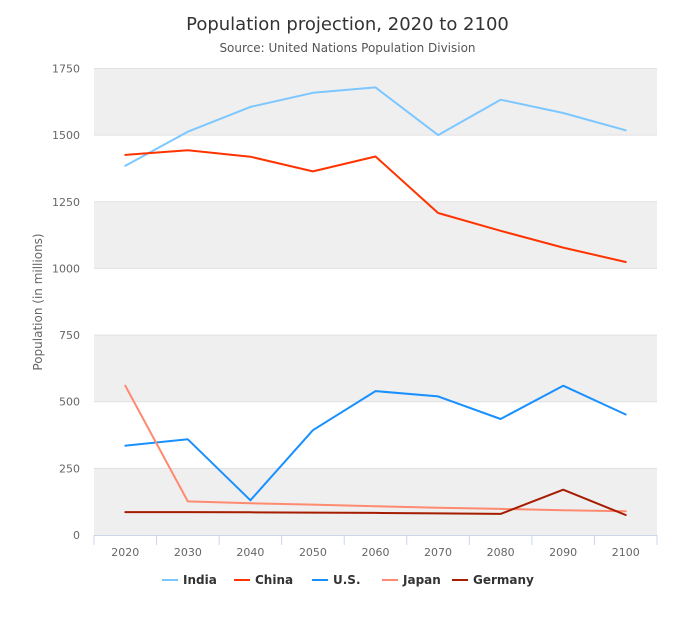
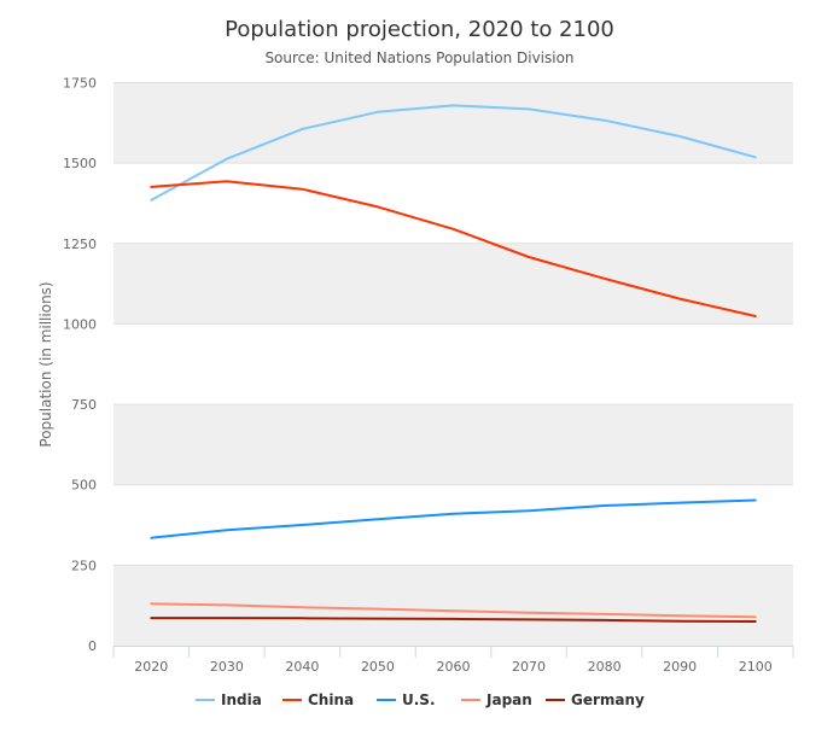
Japan/2020: 560 -> 130
U.S./2040: 130 -> 380
China/2060: 1420 -> 1300
U.S./2060: 540 -> 410
India/2070: 1500 -> 1670
U.S./2070: 520 -> 420
U.S./2090: 560 -> 440
Germany/2090: 170 -> 80
